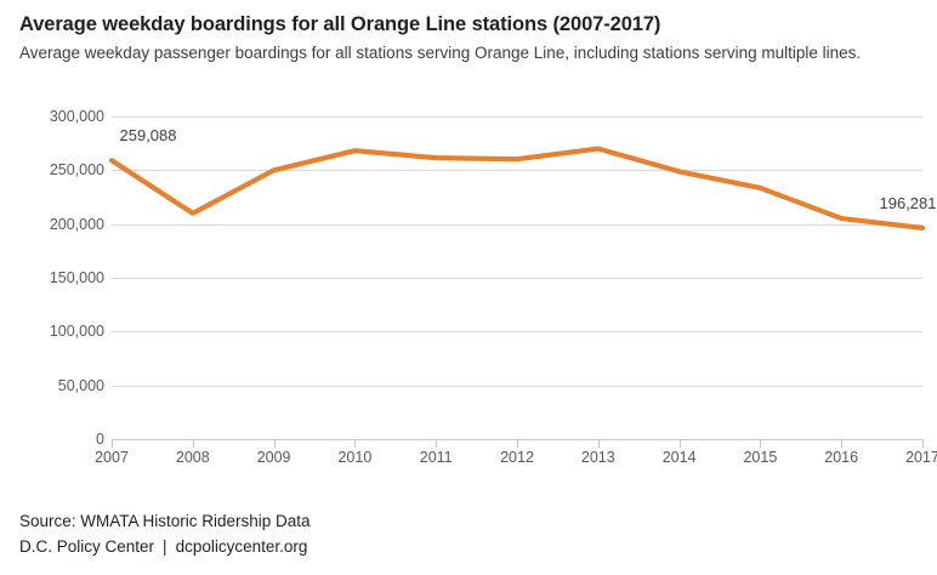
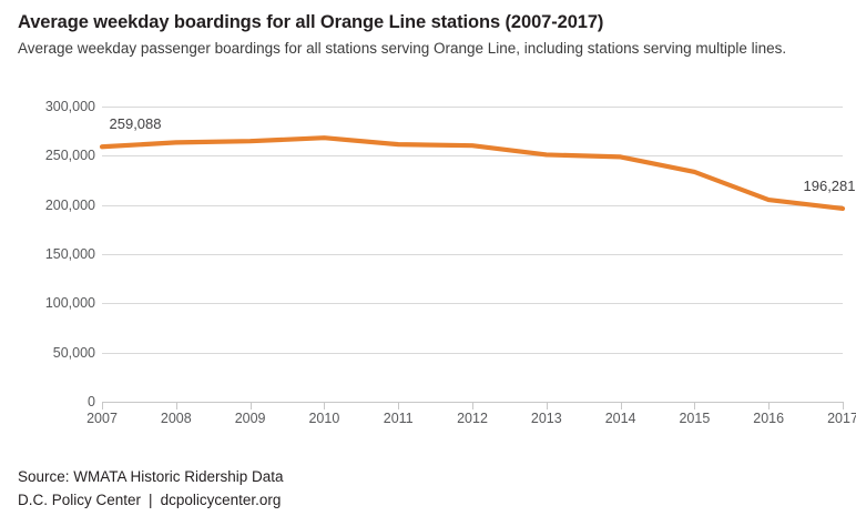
2008: 210000 -> 260000
2009: 250000 -> 260000
2013: 270000 -> 250000
